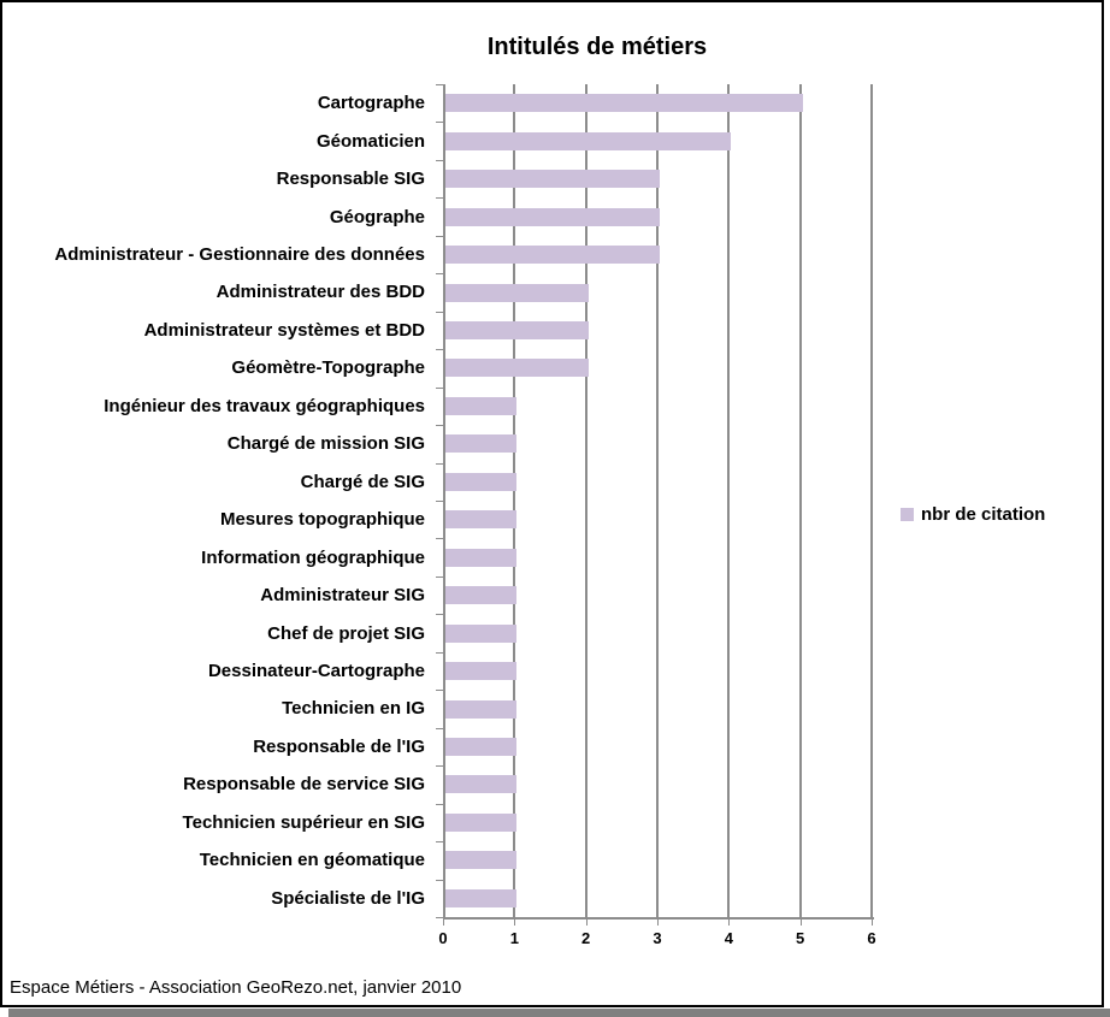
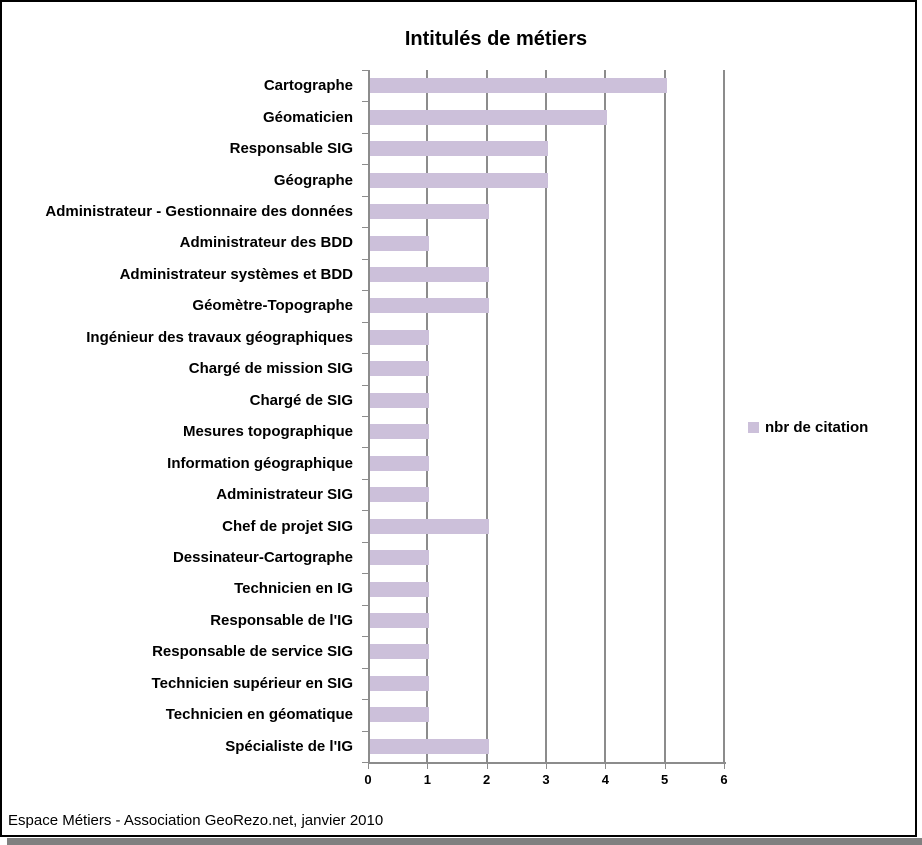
Administrateur - Gestionnaire des données: 3 -> 2
Administrateur des BDD: 2 -> 1
Chef de projet SIG: 1 -> 2
Spécialiste de l'IG: 1 -> 2
